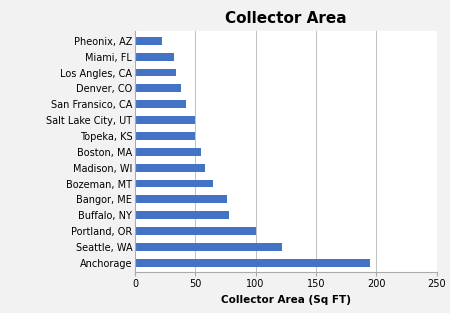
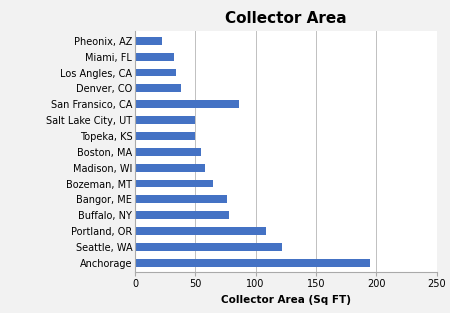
San Fransico, CA: 42 -> 86
Portland, OR: 100 -> 109
